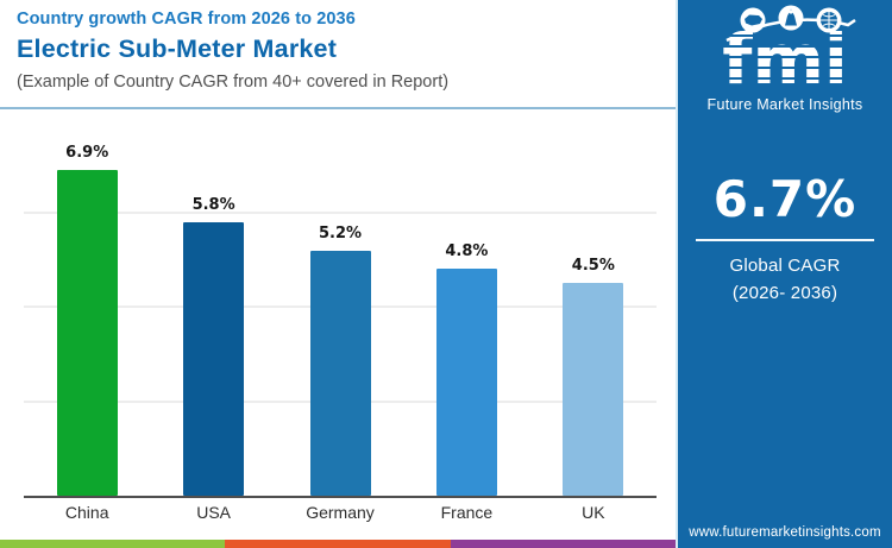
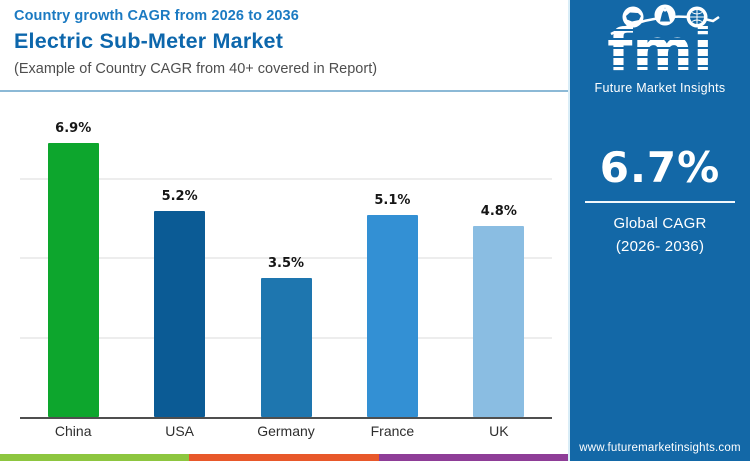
USA: 5.8% -> 5.2%
Germany: 5.2% -> 3.5%
France: 4.8% -> 5.1%
UK: 4.5% -> 4.8%
